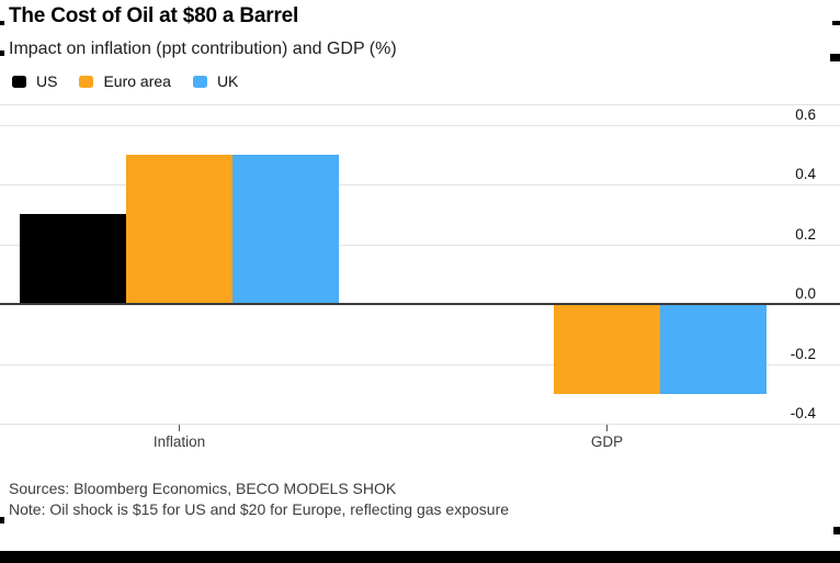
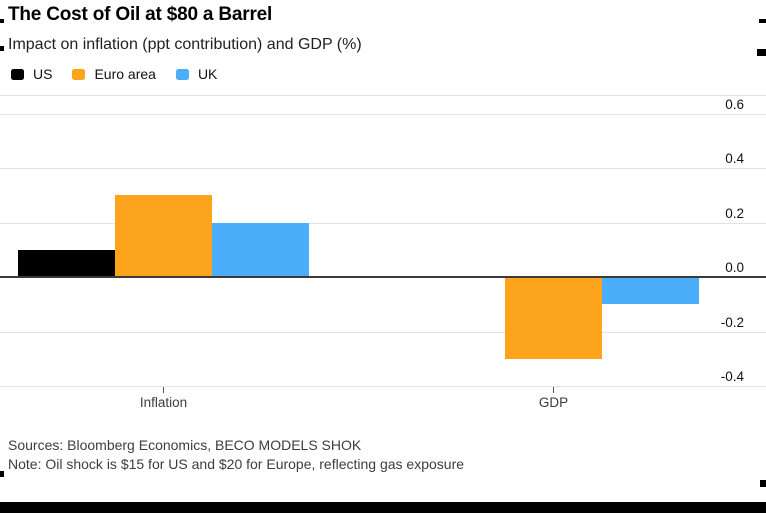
US/Inflation: 0.3 -> 0.1
Euro area/Inflation: 0.5 -> 0.3
UK/Inflation: 0.5 -> 0.2
UK/GDP: -0.3 -> -0.1
